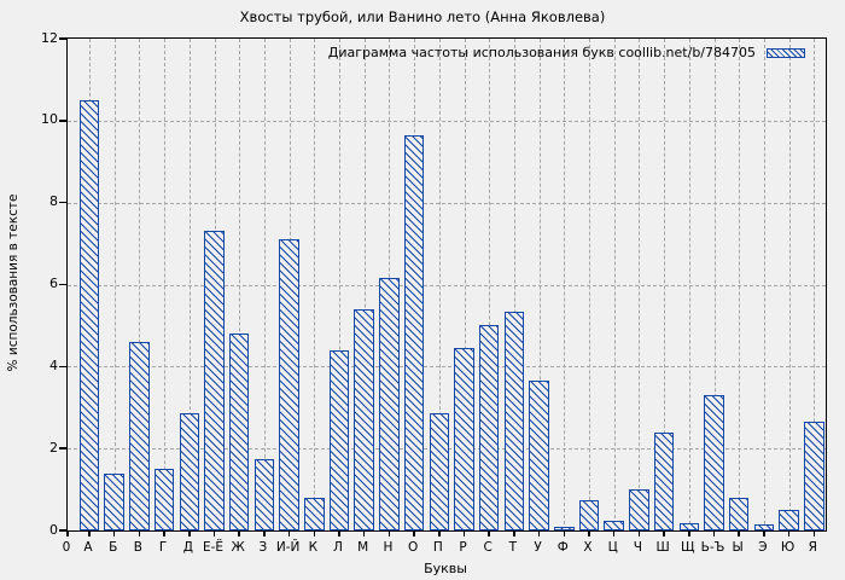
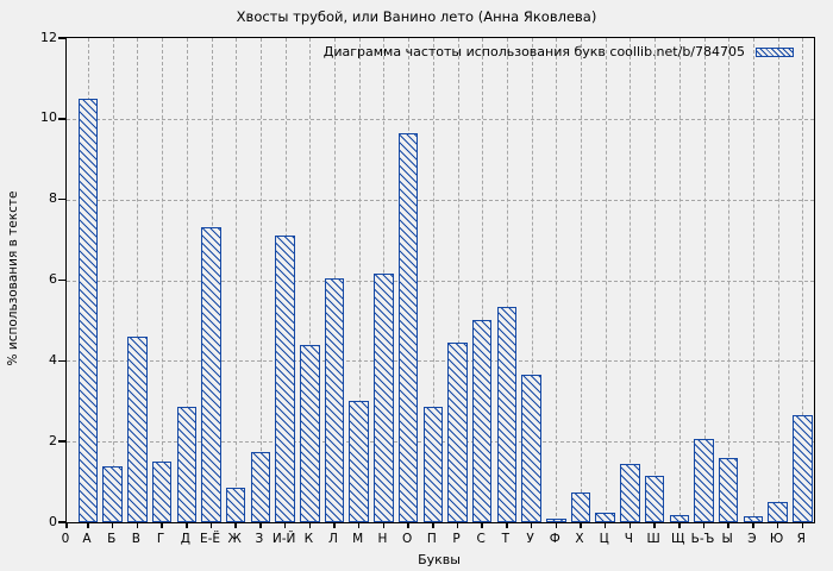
Ж: 4.8 -> 0.8
К: 0.8 -> 4.4
Л: 4.4 -> 6.0
М: 5.4 -> 3.0
Ч: 1.0 -> 1.4
Ш: 2.4 -> 1.1
Ь-Ъ: 3.3 -> 2.0
Ы: 0.8 -> 1.6
